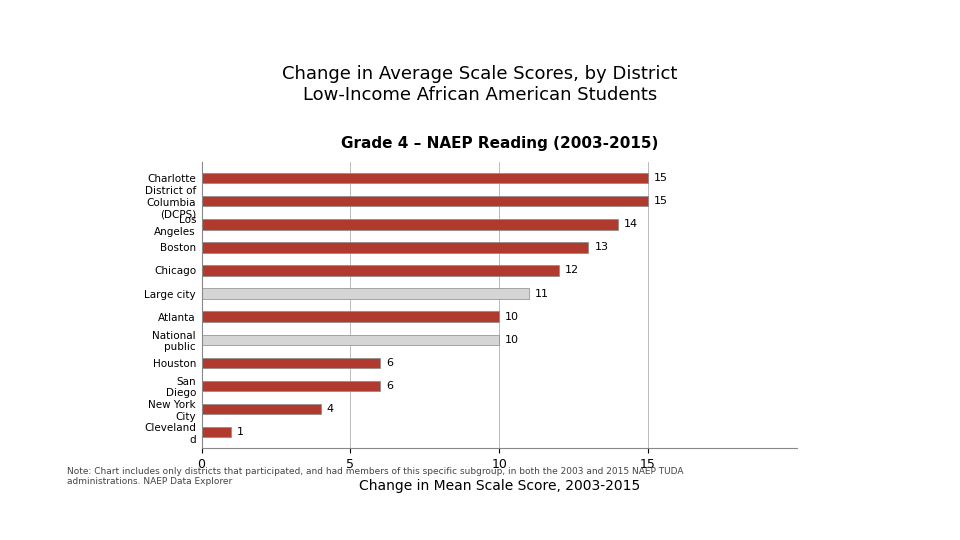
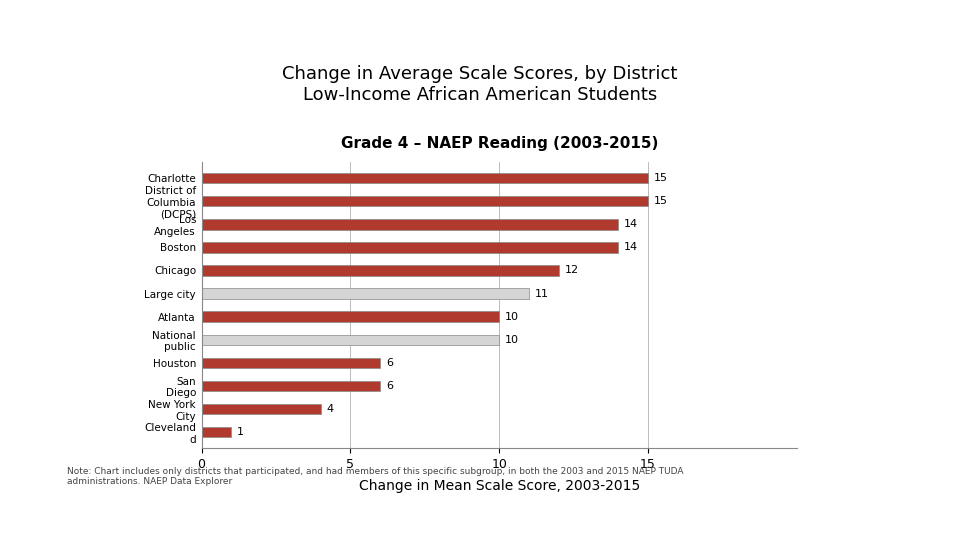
Boston: 13 -> 14
